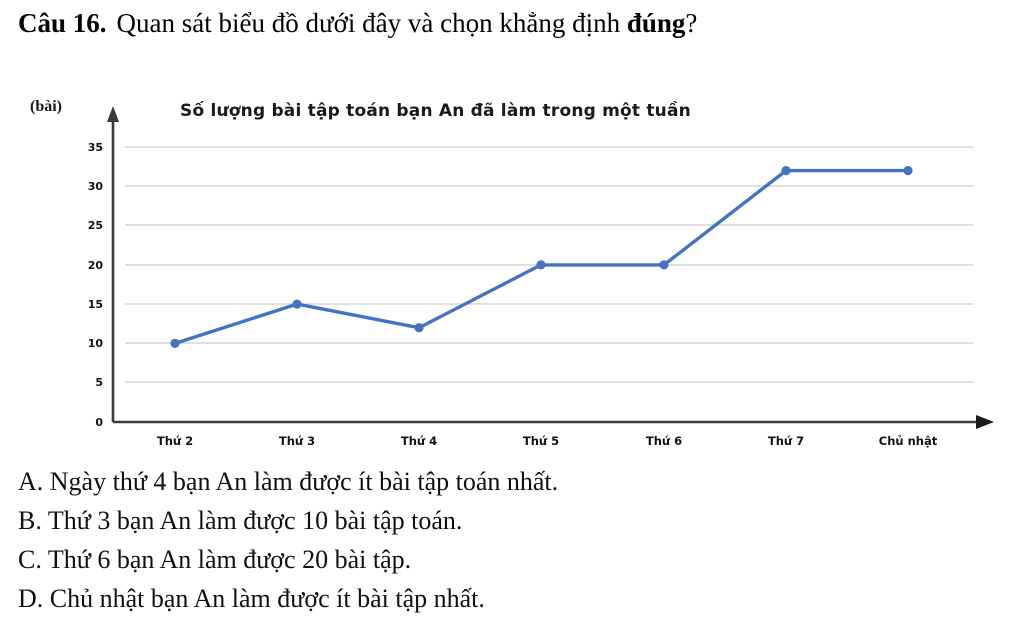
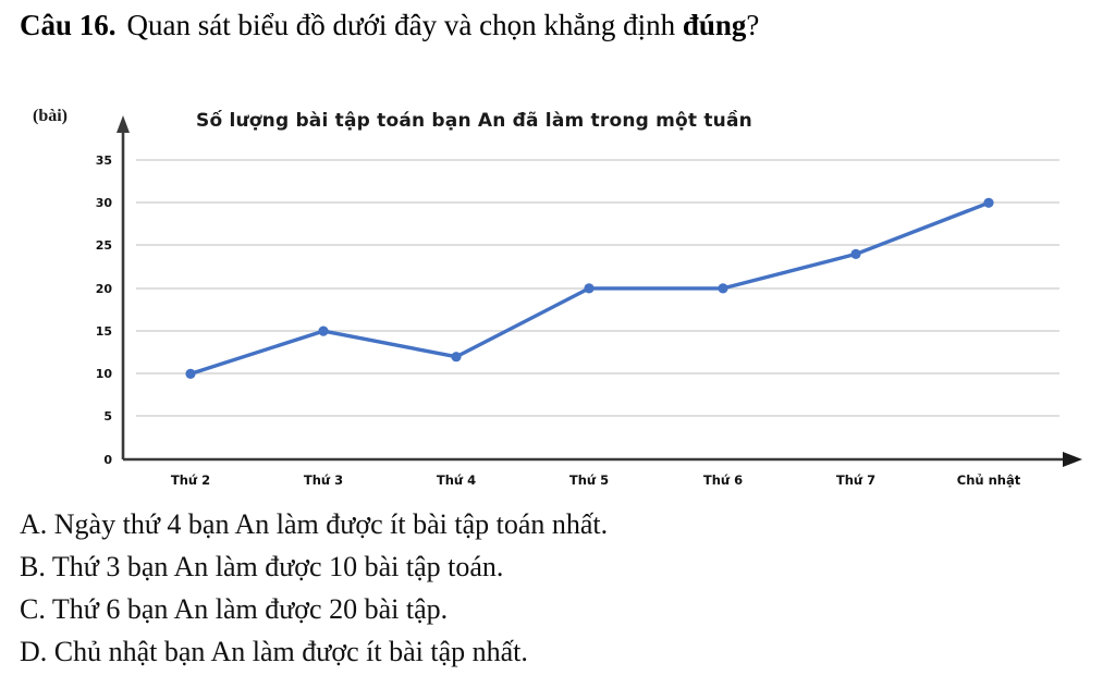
Thứ 7: 32 -> 24
Chủ nhật: 32 -> 30
